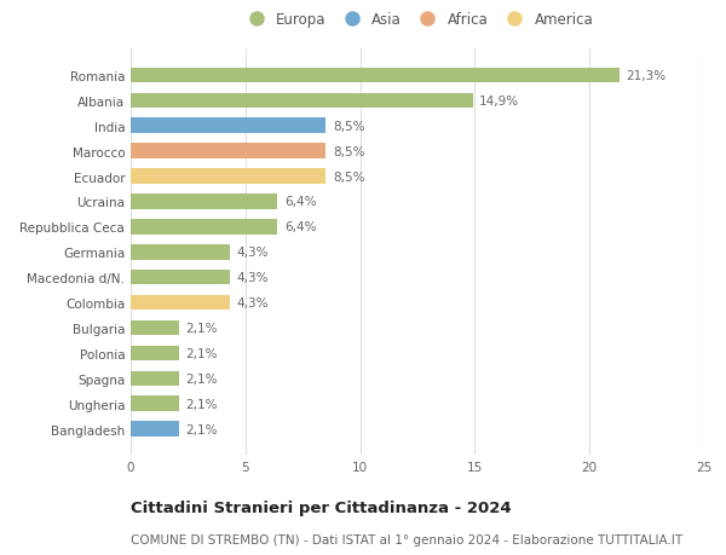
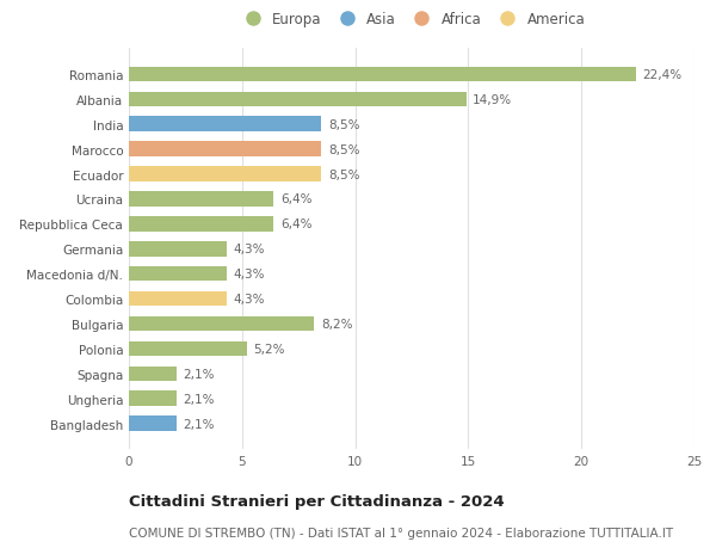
Romania: 21,3% -> 22,4%
Bulgaria: 2,1% -> 8,2%
Polonia: 2,1% -> 5,2%
